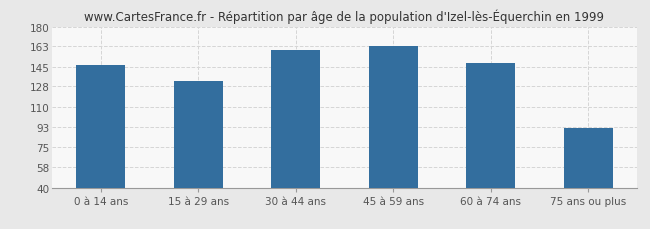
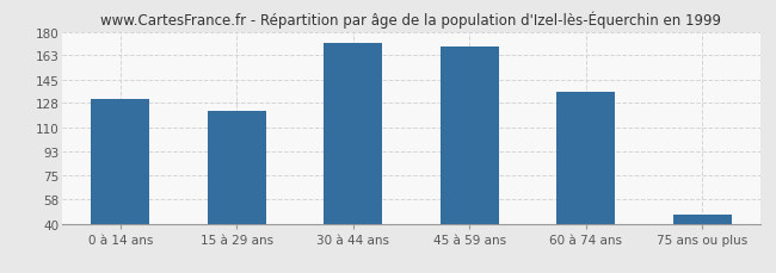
0 à 14 ans: 147 -> 131
15 à 29 ans: 133 -> 122
30 à 44 ans: 160 -> 172
45 à 59 ans: 163 -> 169
60 à 74 ans: 148 -> 136
75 ans ou plus: 92 -> 47
